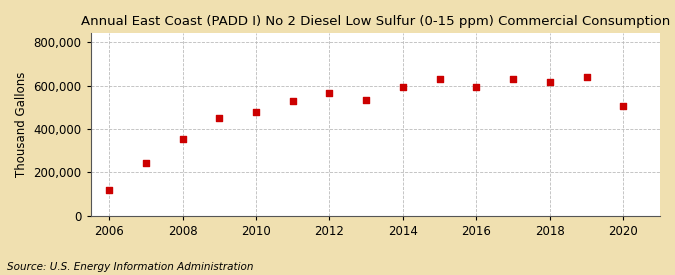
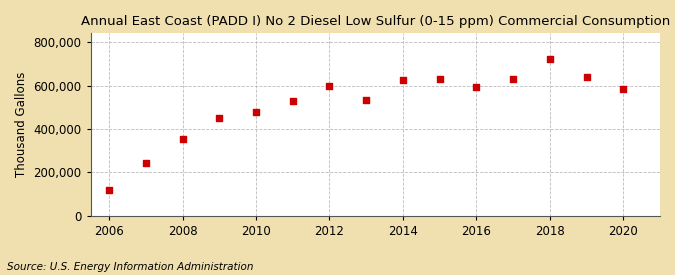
2012: 565,000 -> 600,000
2014: 595,000 -> 625,000
2018: 615,000 -> 720,000
2020: 505,000 -> 585,000
